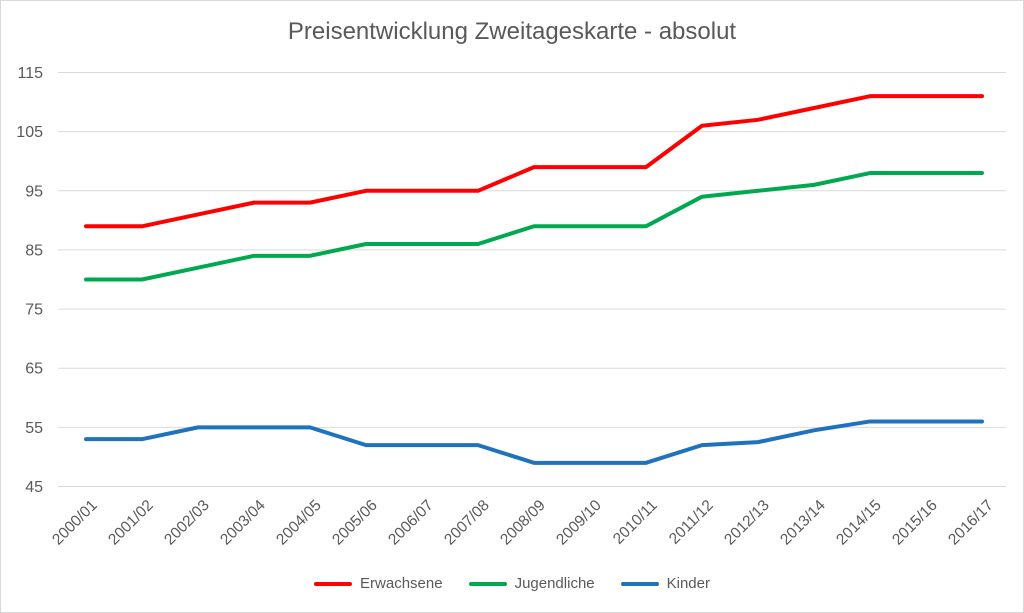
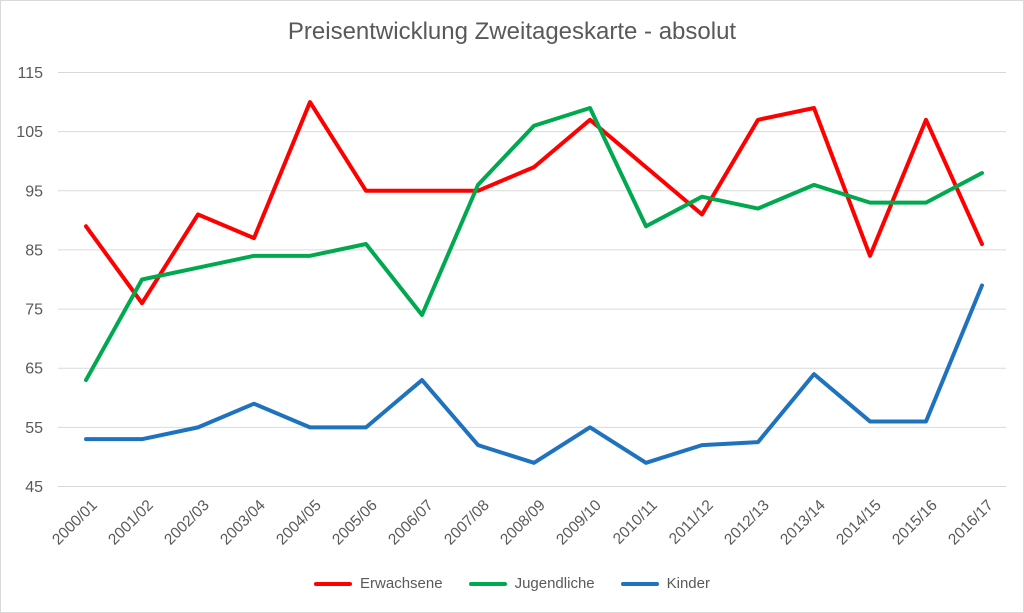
Jugendliche/2000/01: 80 -> 63
Erwachsene/2001/02: 89 -> 76
Erwachsene/2003/04: 93 -> 87
Kinder/2003/04: 55 -> 59
Erwachsene/2004/05: 93 -> 110
Kinder/2005/06: 52 -> 55
Jugendliche/2006/07: 86 -> 74
Kinder/2006/07: 52 -> 63
Jugendliche/2007/08: 86 -> 96
Jugendliche/2008/09: 89 -> 106
Erwachsene/2009/10: 99 -> 107
Jugendliche/2009/10: 89 -> 109
Kinder/2009/10: 49 -> 55
Erwachsene/2011/12: 106 -> 91
Jugendliche/2012/13: 95 -> 92
Kinder/2013/14: 54 -> 64
Erwachsene/2014/15: 111 -> 84
Jugendliche/2014/15: 98 -> 93
Erwachsene/2015/16: 111 -> 107
Jugendliche/2015/16: 98 -> 93
Erwachsene/2016/17: 111 -> 86
Kinder/2016/17: 56 -> 79
